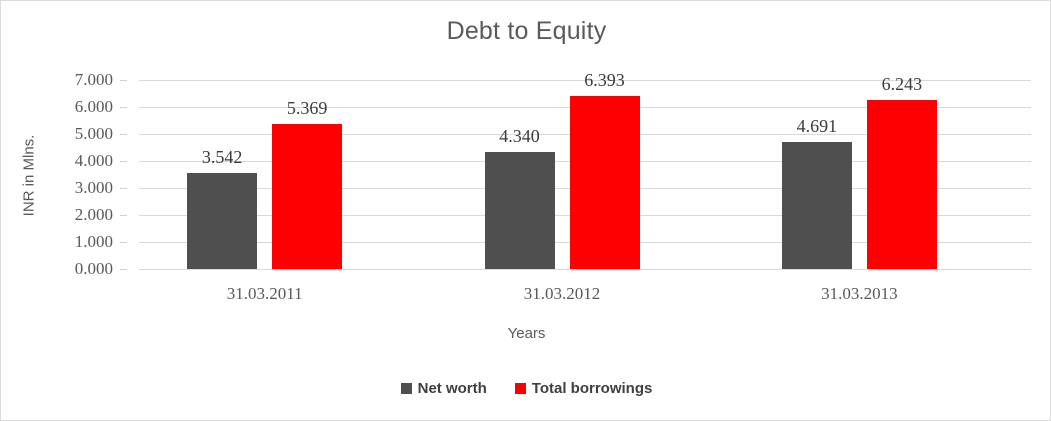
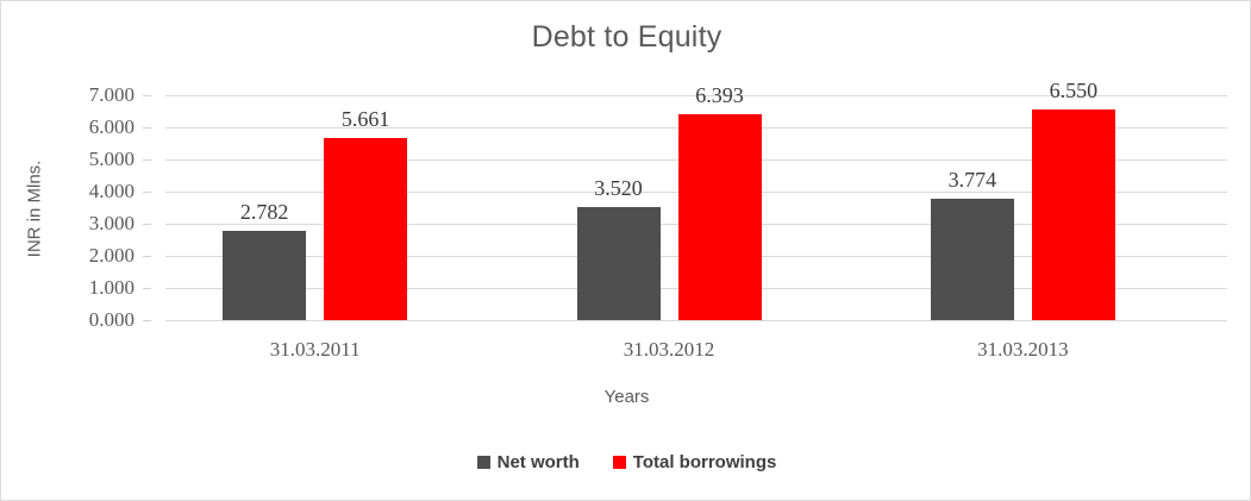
Net worth/31.03.2011: 3.542 -> 2.782
Total borrowings/31.03.2011: 5.369 -> 5.661
Net worth/31.03.2012: 4.340 -> 3.520
Net worth/31.03.2013: 4.691 -> 3.774
Total borrowings/31.03.2013: 6.243 -> 6.550
